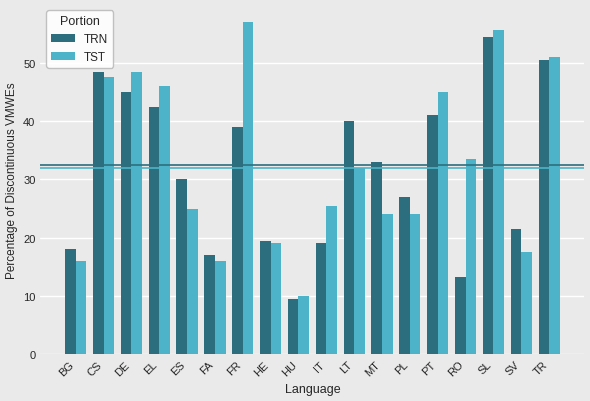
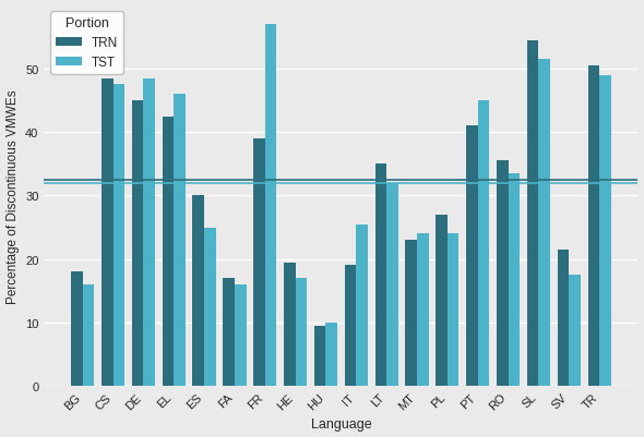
TST/HE: 19.0 -> 17.0
TRN/LT: 40.0 -> 35.0
TRN/MT: 33.0 -> 23.0
TRN/RO: 13.2 -> 35.5
TST/SL: 55.6 -> 51.5
TST/TR: 51.0 -> 49.0
